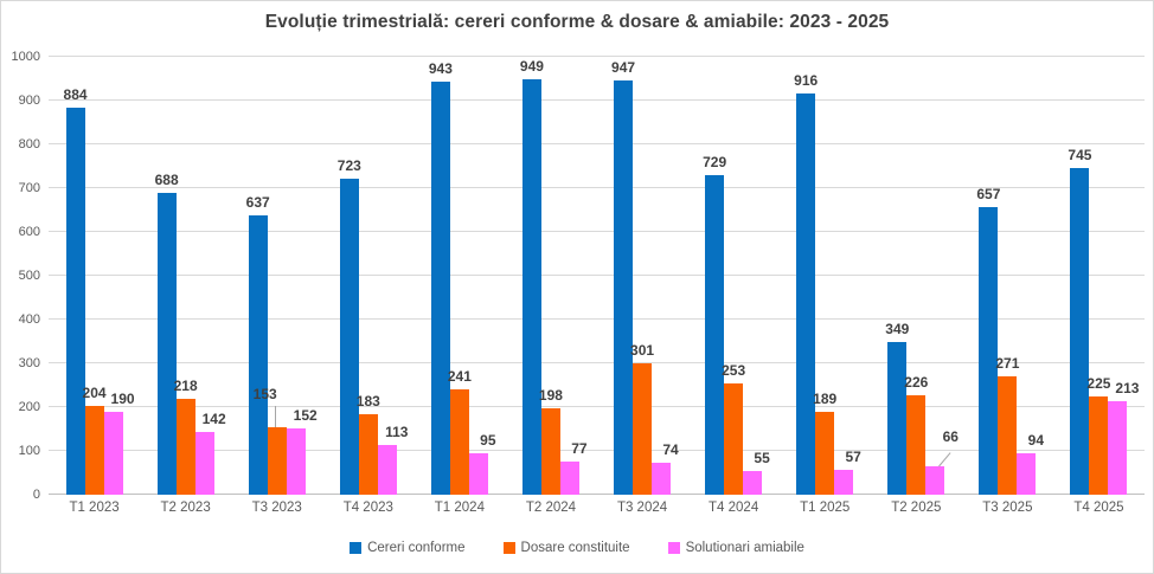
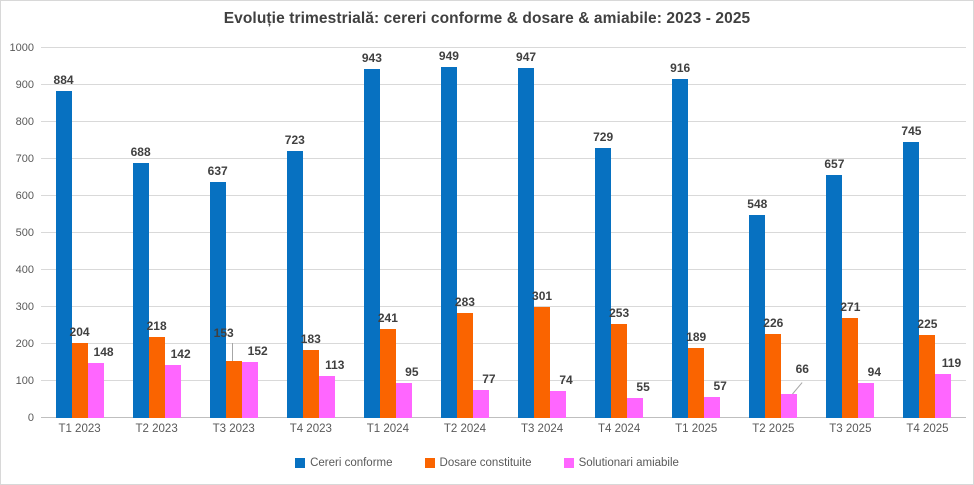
Solutionari amiabile/T1 2023: 190 -> 148
Dosare constituite/T2 2024: 198 -> 283
Cereri conforme/T2 2025: 349 -> 548
Solutionari amiabile/T4 2025: 213 -> 119
